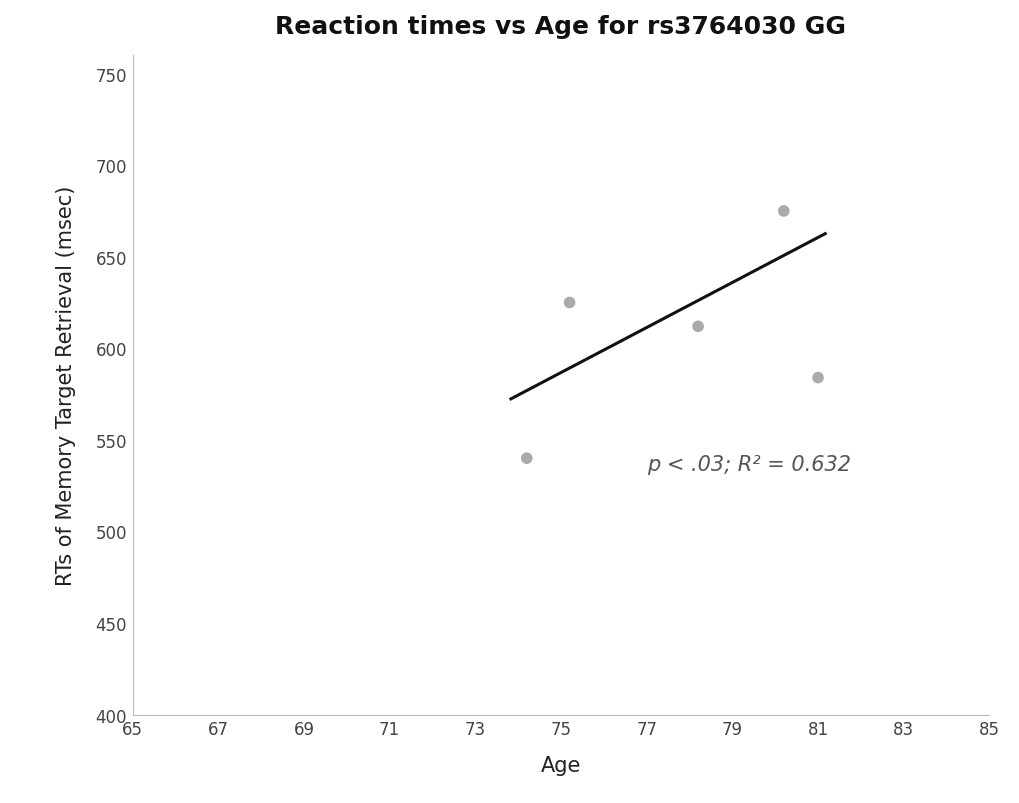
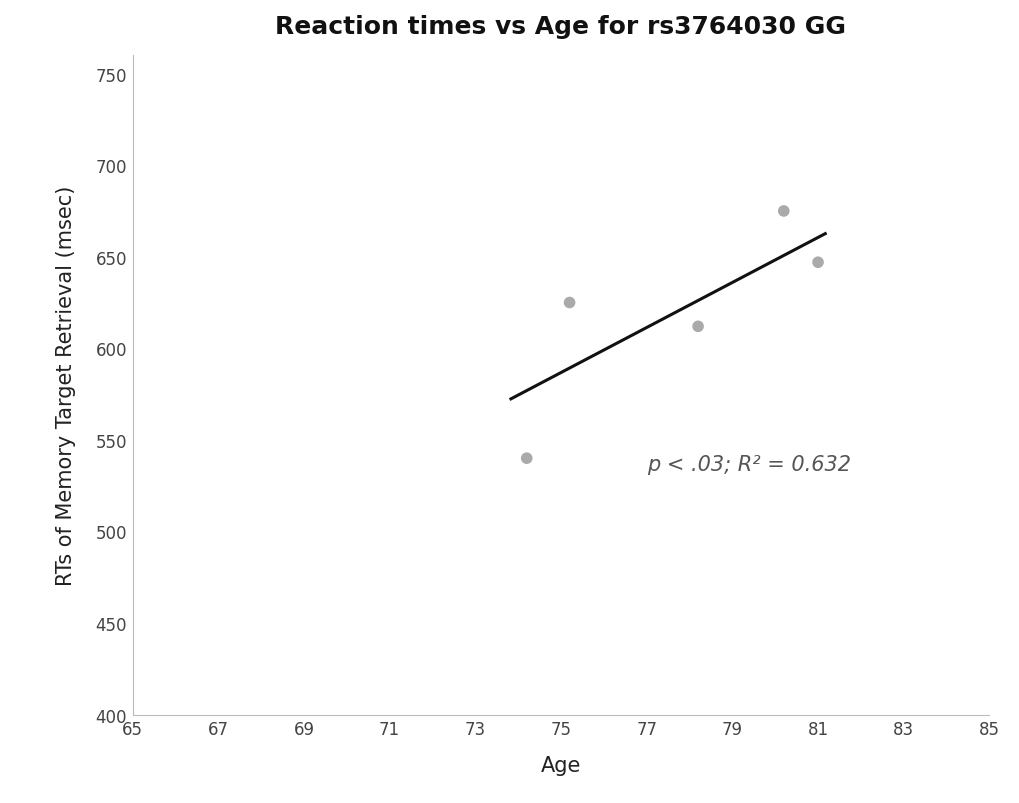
81: 584 -> 647
